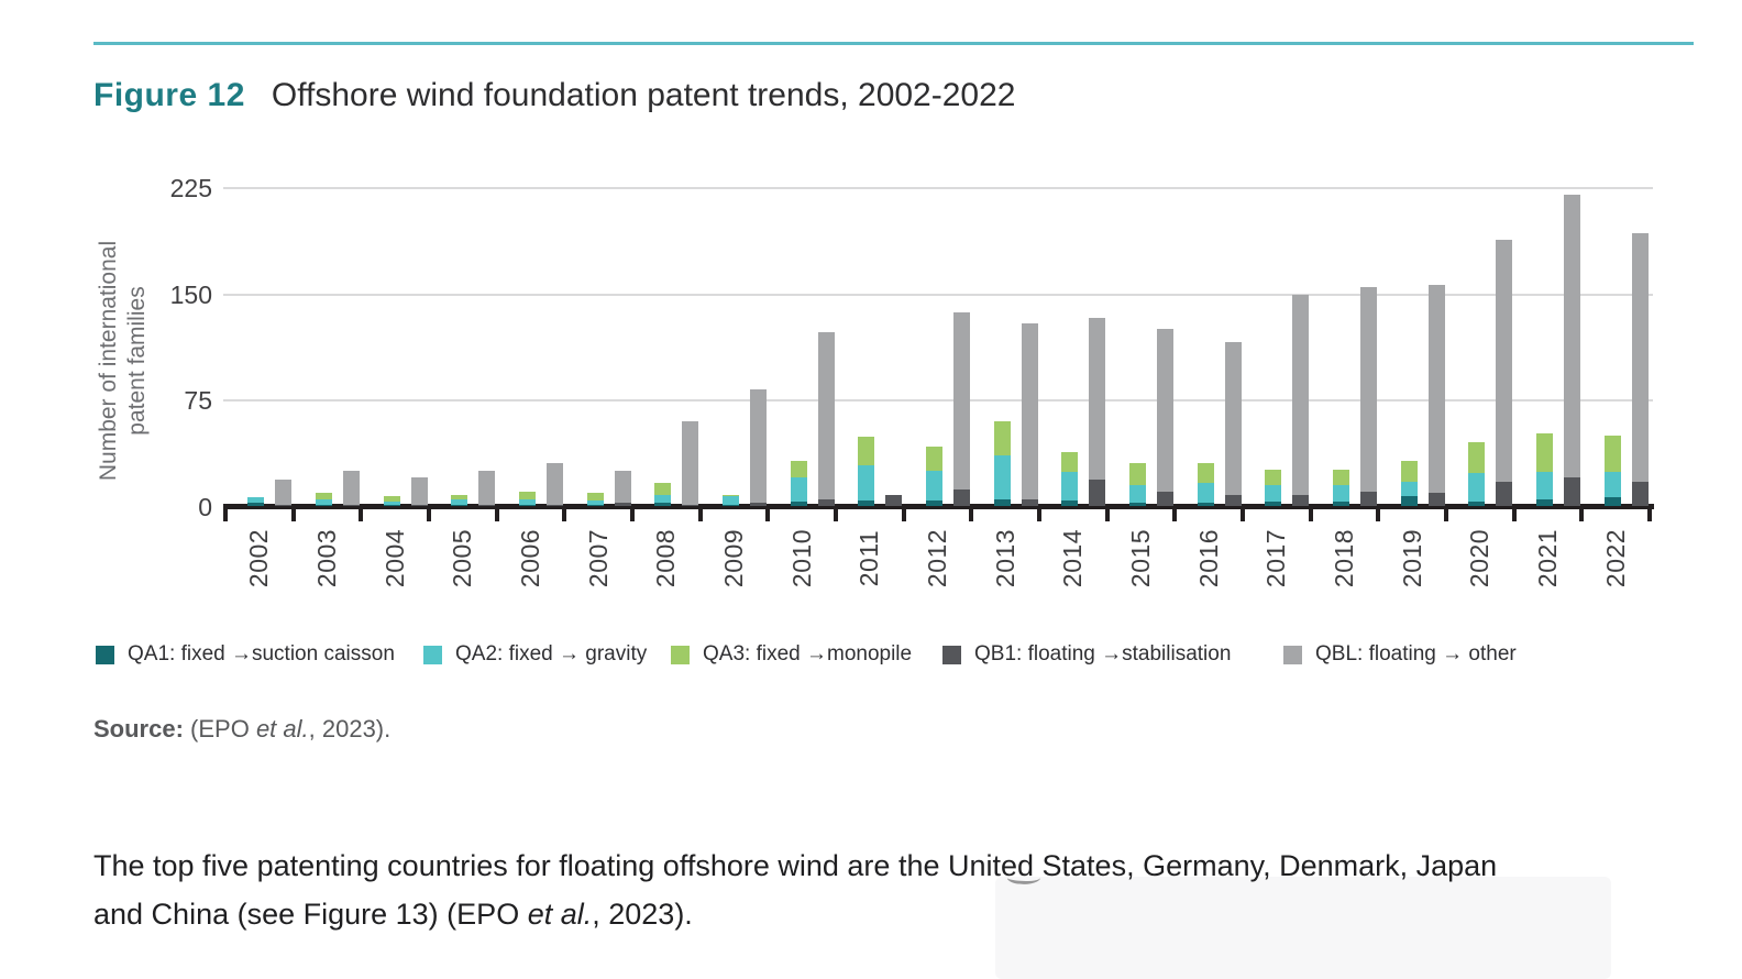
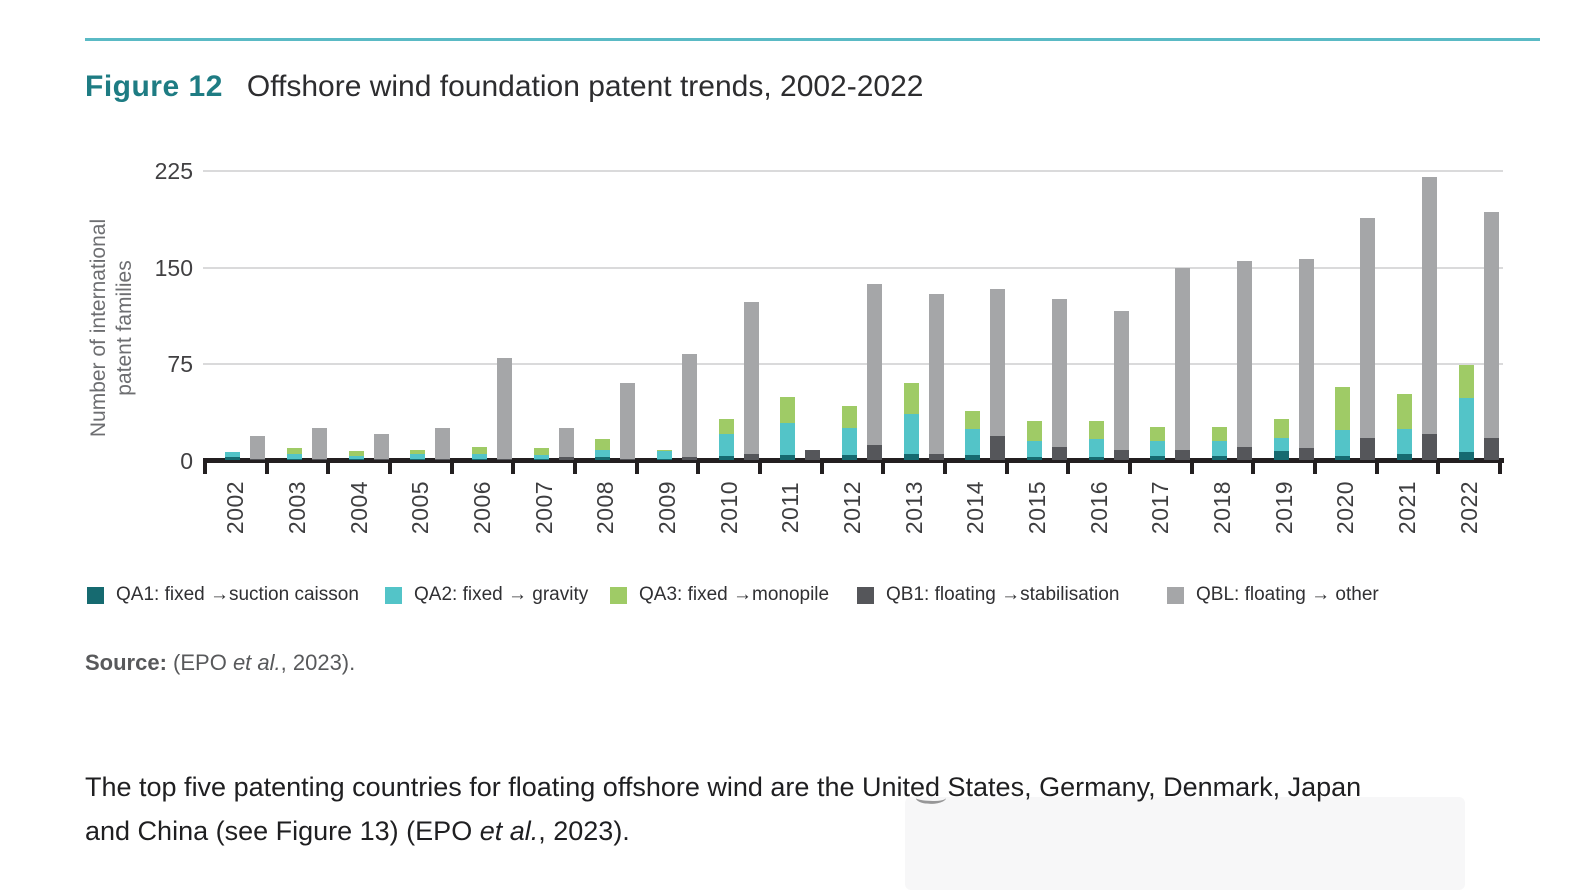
QBL: floating → other/2006: 29 -> 78
QA3: fixed →monopile/2020: 22 -> 34
QA2: fixed → gravity/2022: 18 -> 42
